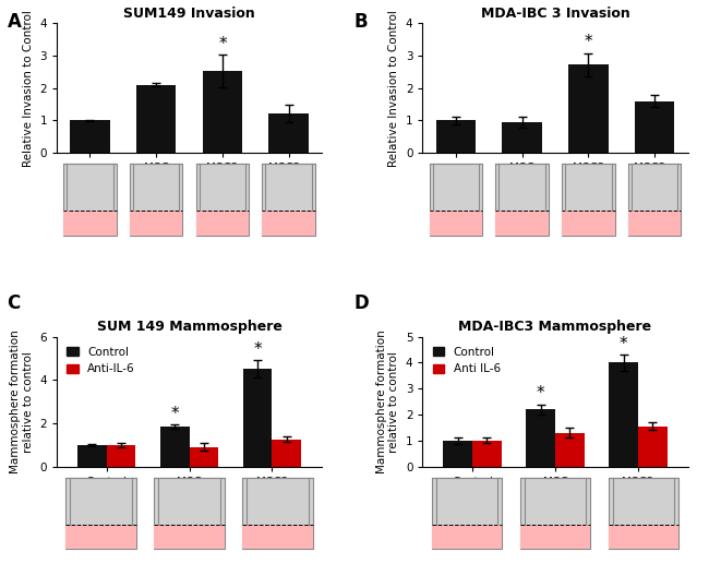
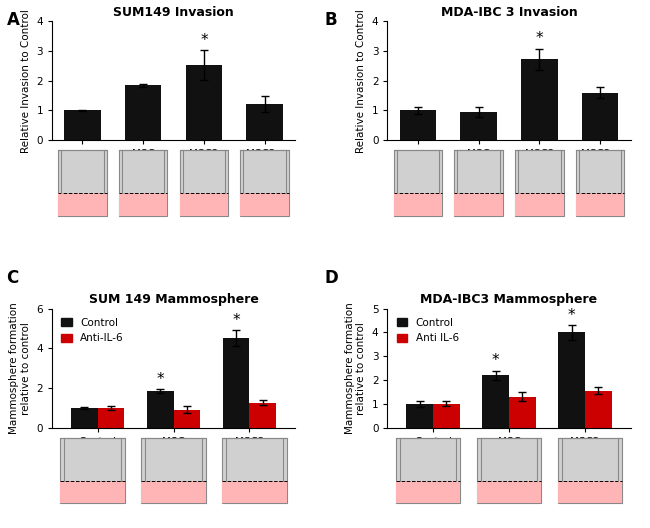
SUM149 Invasion/MSC: 2.10 -> 1.85
